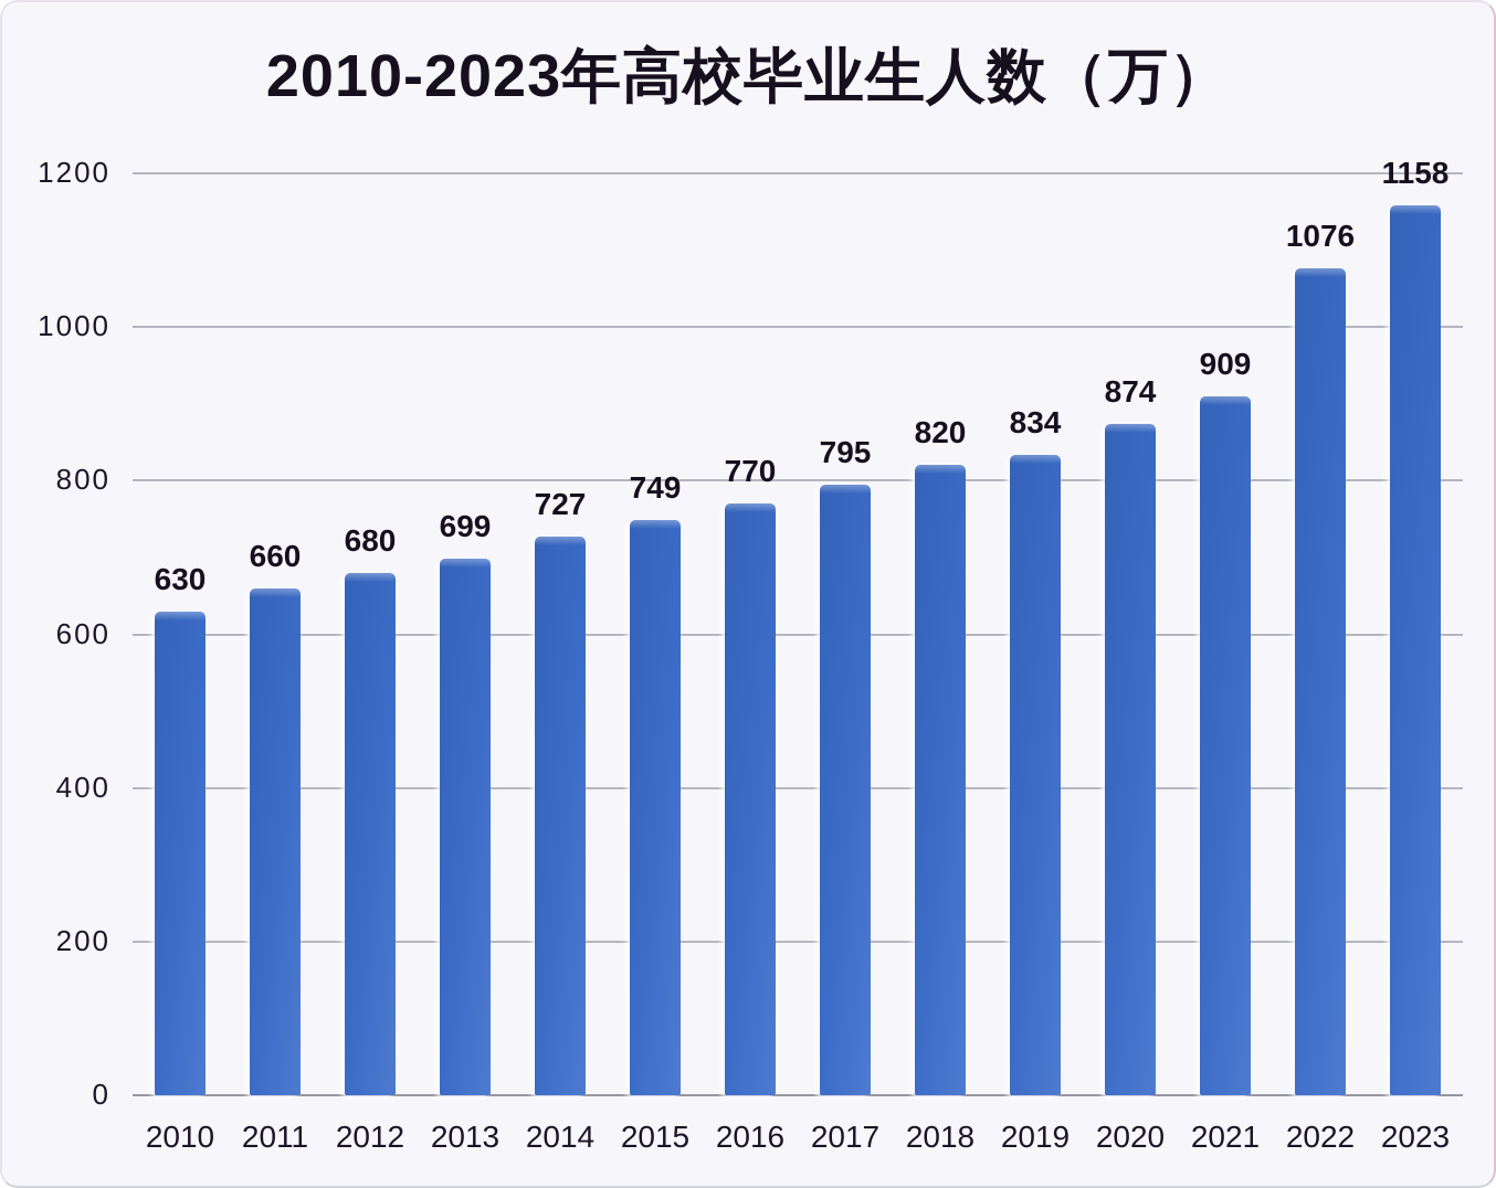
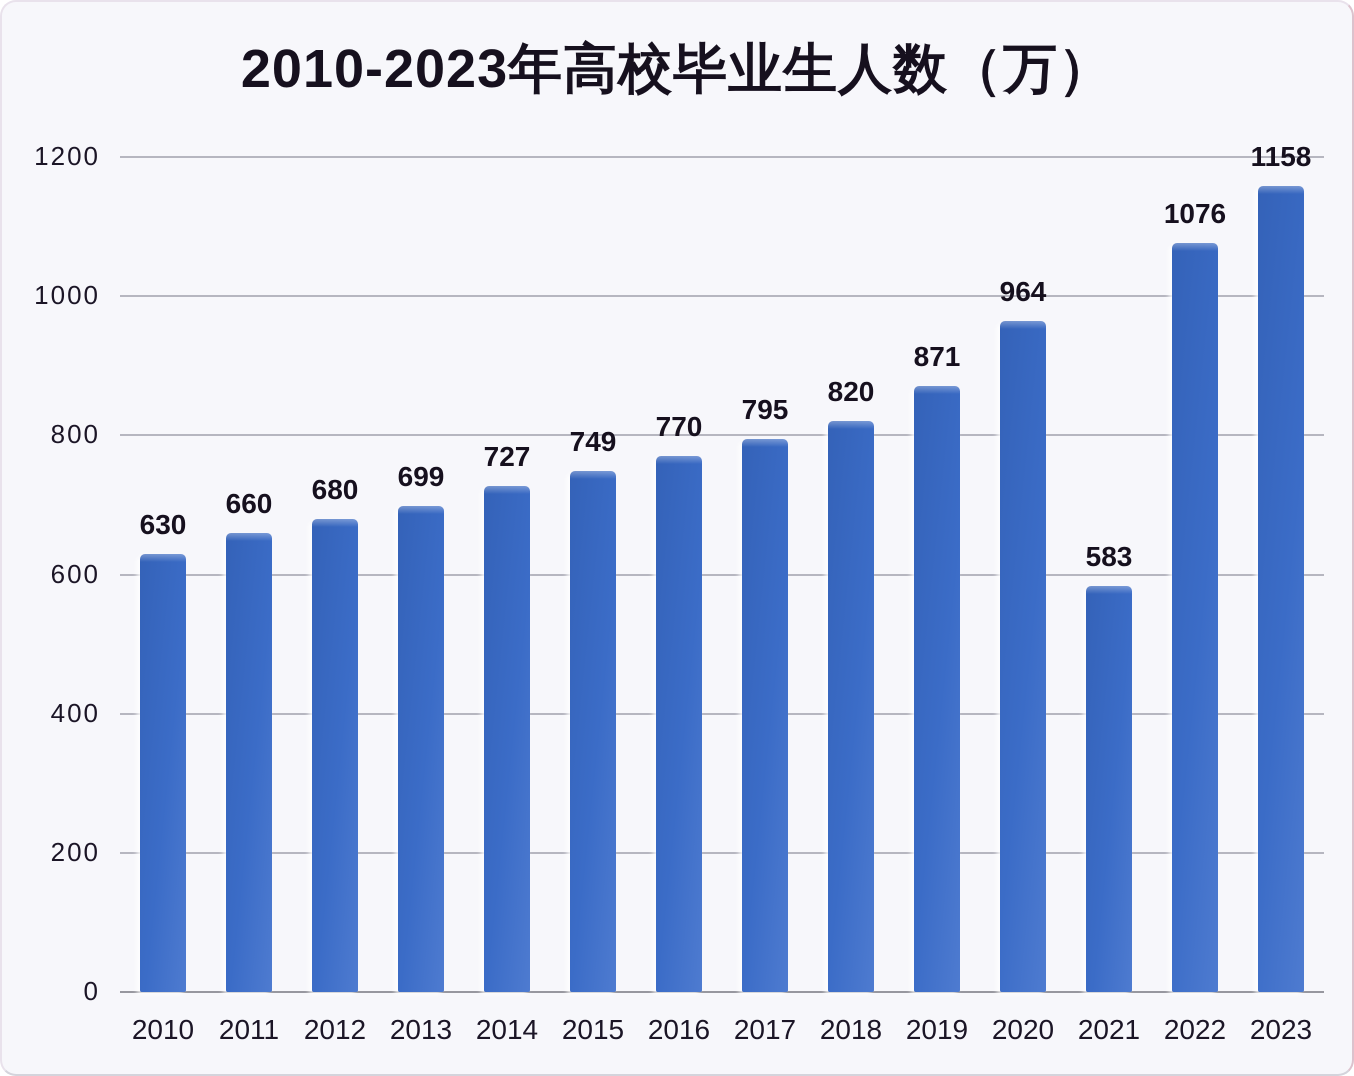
2019: 834 -> 871
2020: 874 -> 964
2021: 909 -> 583
